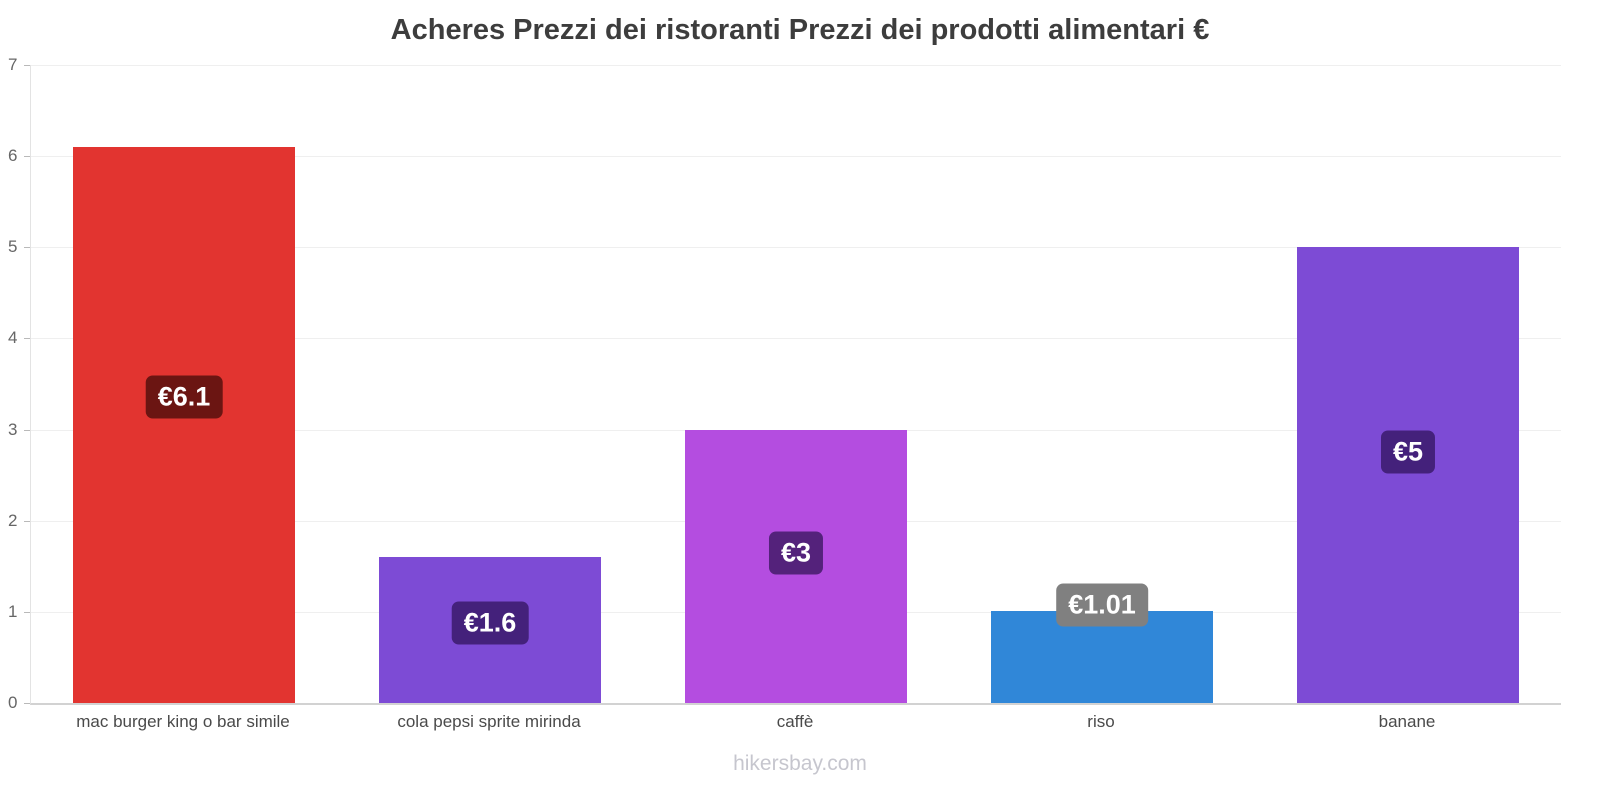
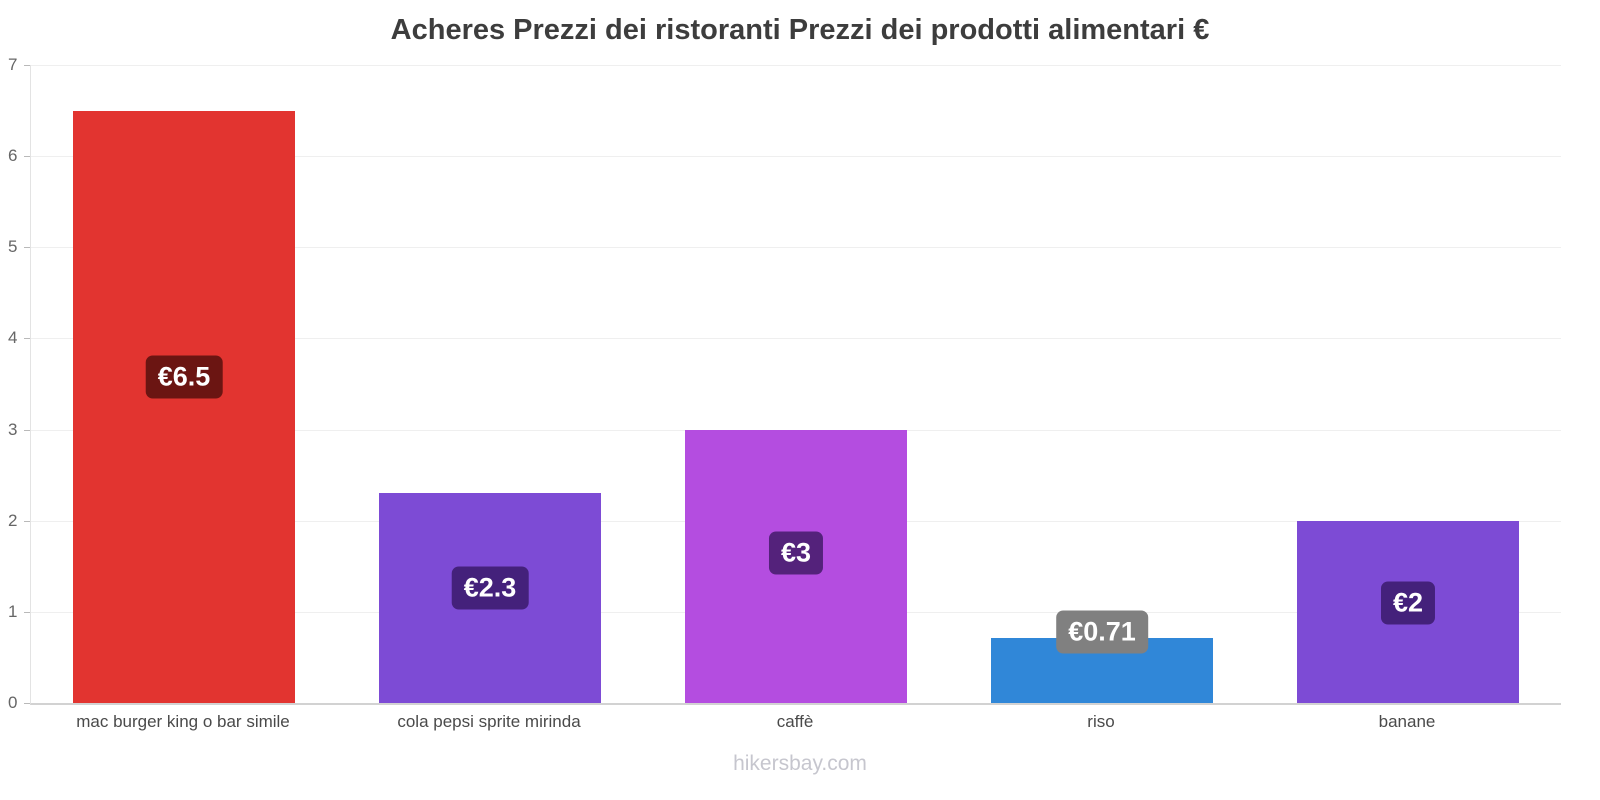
mac burger king o bar simile: €6.1 -> €6.5
cola pepsi sprite mirinda: €1.6 -> €2.3
riso: €1.01 -> €0.71
banane: €5 -> €2
